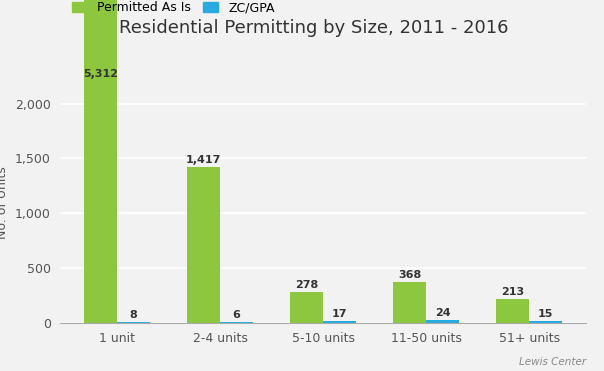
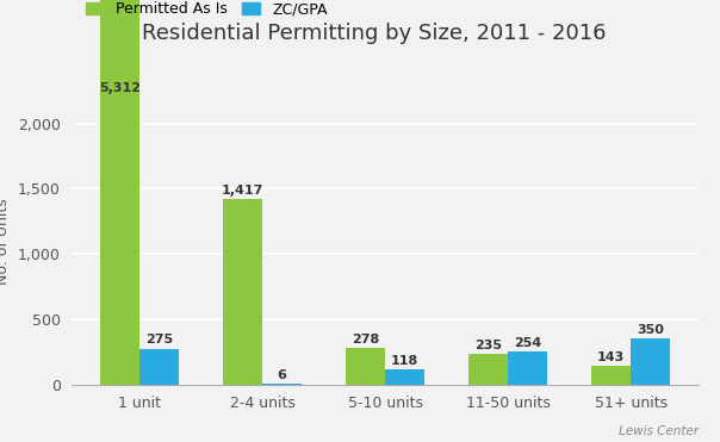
ZC/GPA/1 unit: 8 -> 275
ZC/GPA/5-10 units: 17 -> 118
Permitted As Is/11-50 units: 368 -> 235
ZC/GPA/11-50 units: 24 -> 254
Permitted As Is/51+ units: 213 -> 143
ZC/GPA/51+ units: 15 -> 350
